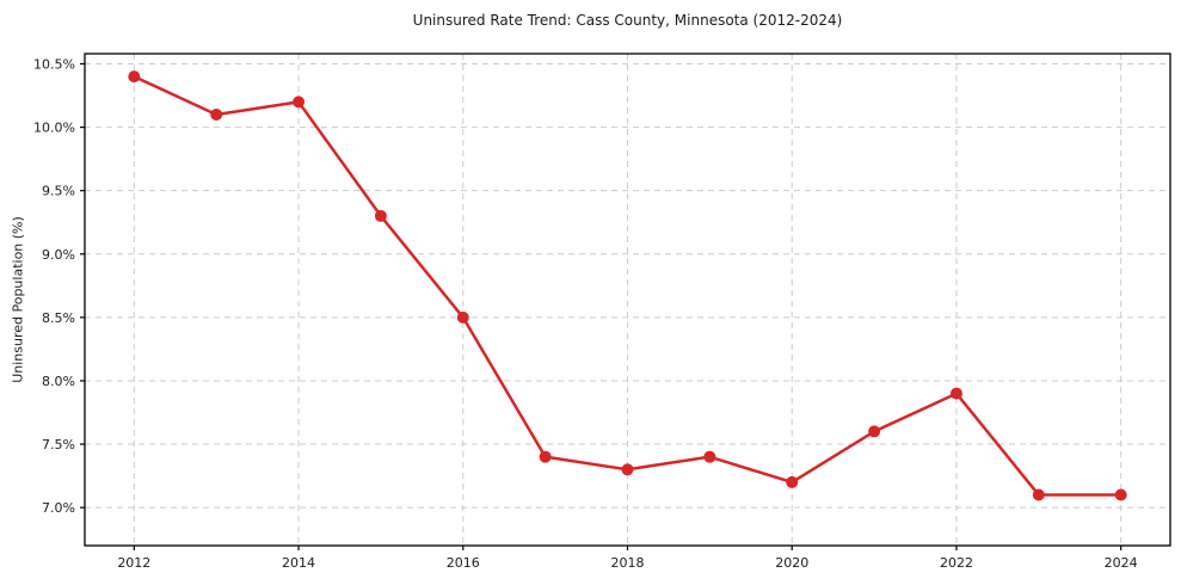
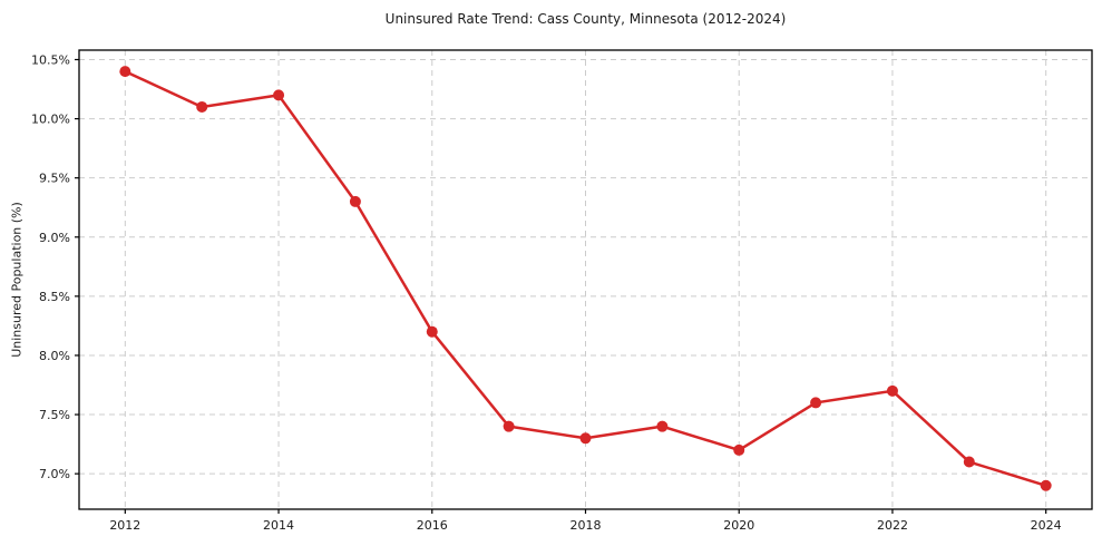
2016: 8.5% -> 8.2%
2022: 7.9% -> 7.7%
2024: 7.1% -> 6.9%
